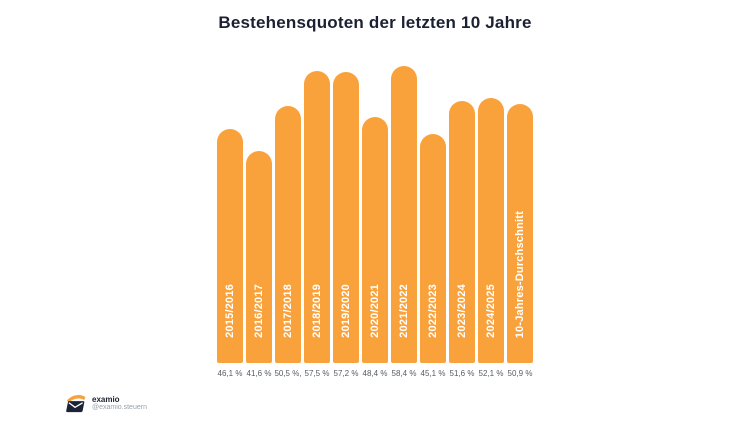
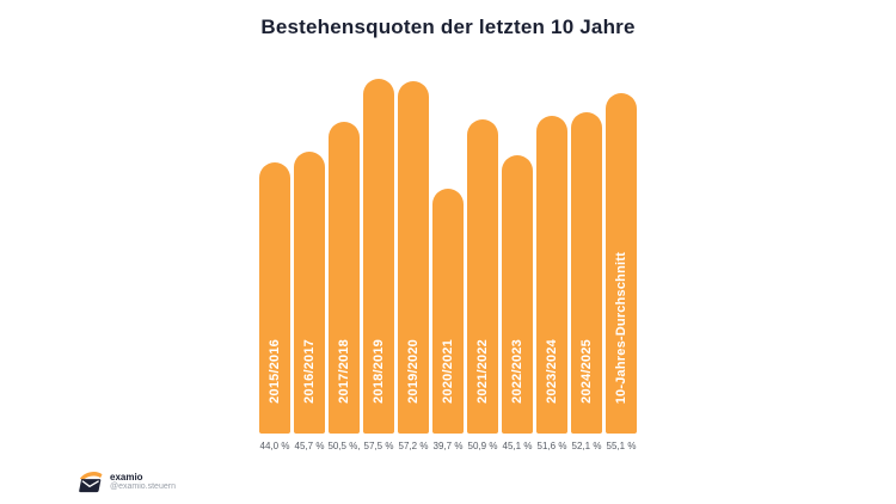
2015/2016: 46,1 -> 44,0
2016/2017: 41,6 -> 45,7
2020/2021: 48,4 -> 39,7
2021/2022: 58,4 -> 50,9
10-Jahres-Durchschnitt: 50,9 -> 55,1
